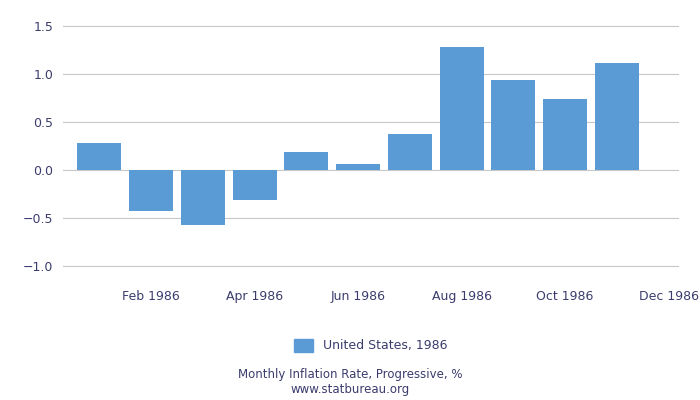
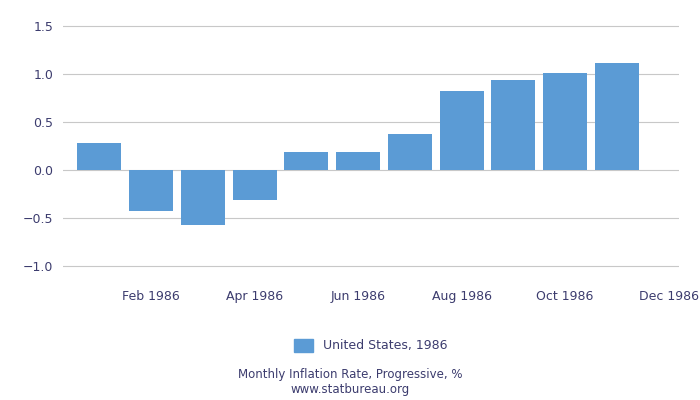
Jun 1986: 0.06 -> 0.18
Aug 1986: 1.28 -> 0.82
Oct 1986: 0.74 -> 1.01
